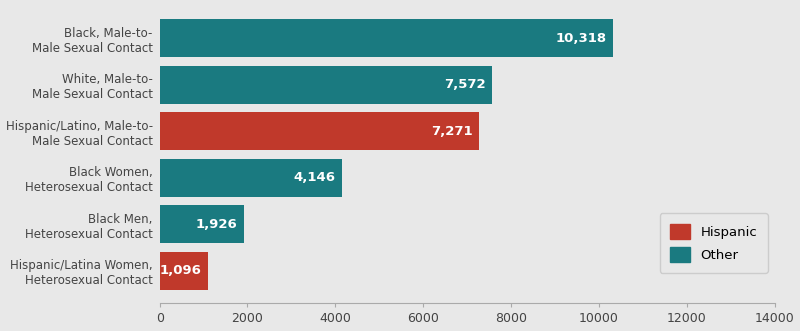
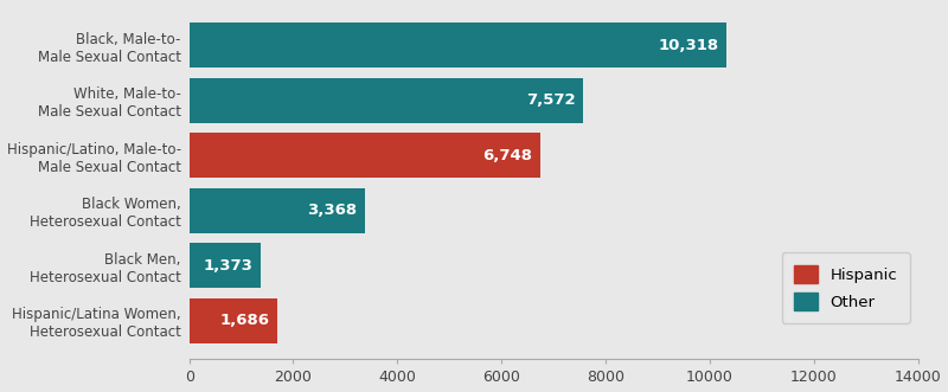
Hispanic/Latino, Male-to- Male Sexual Contact: 7,271 -> 6,748
Black Women, Heterosexual Contact: 4,146 -> 3,368
Black Men, Heterosexual Contact: 1,926 -> 1,373
Hispanic/Latina Women, Heterosexual Contact: 1,096 -> 1,686
